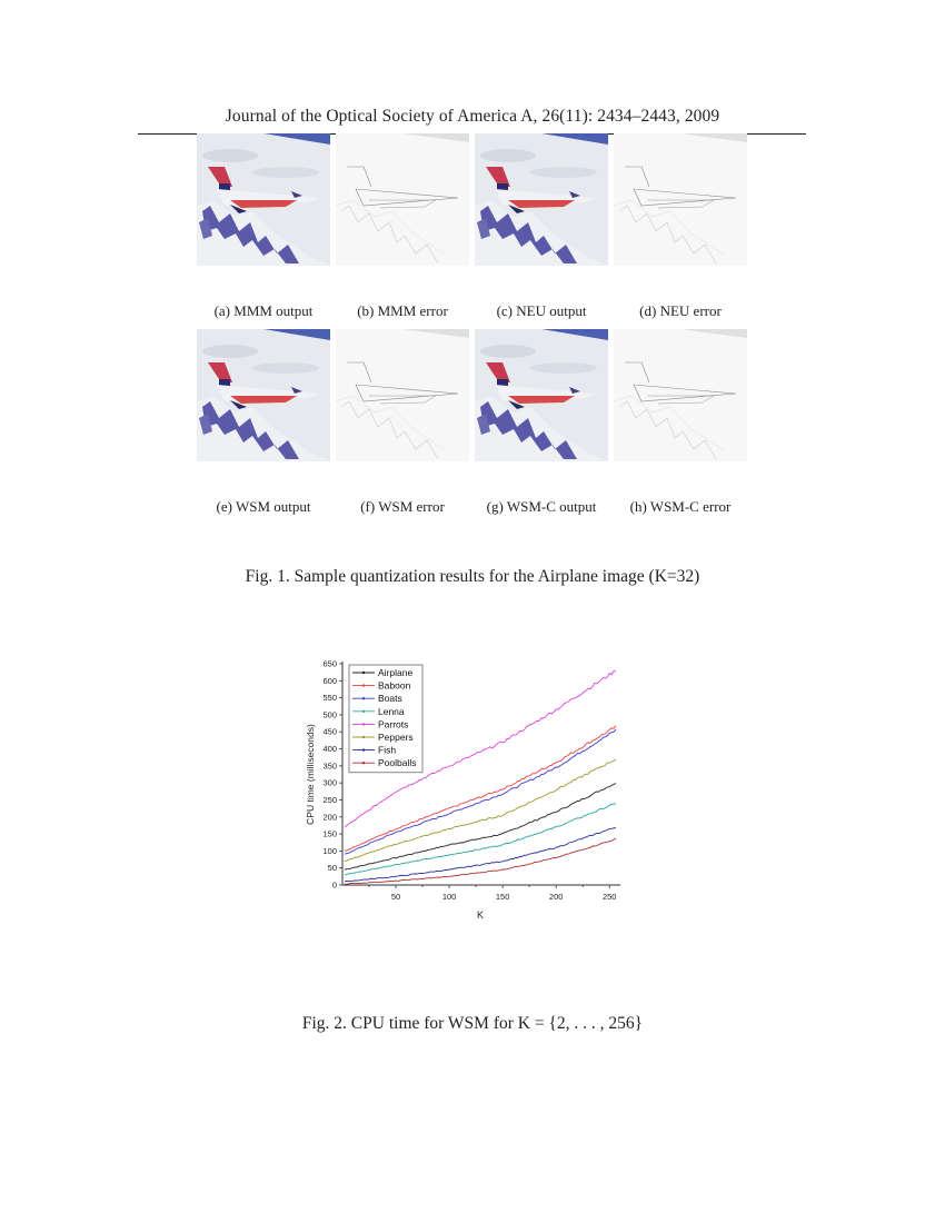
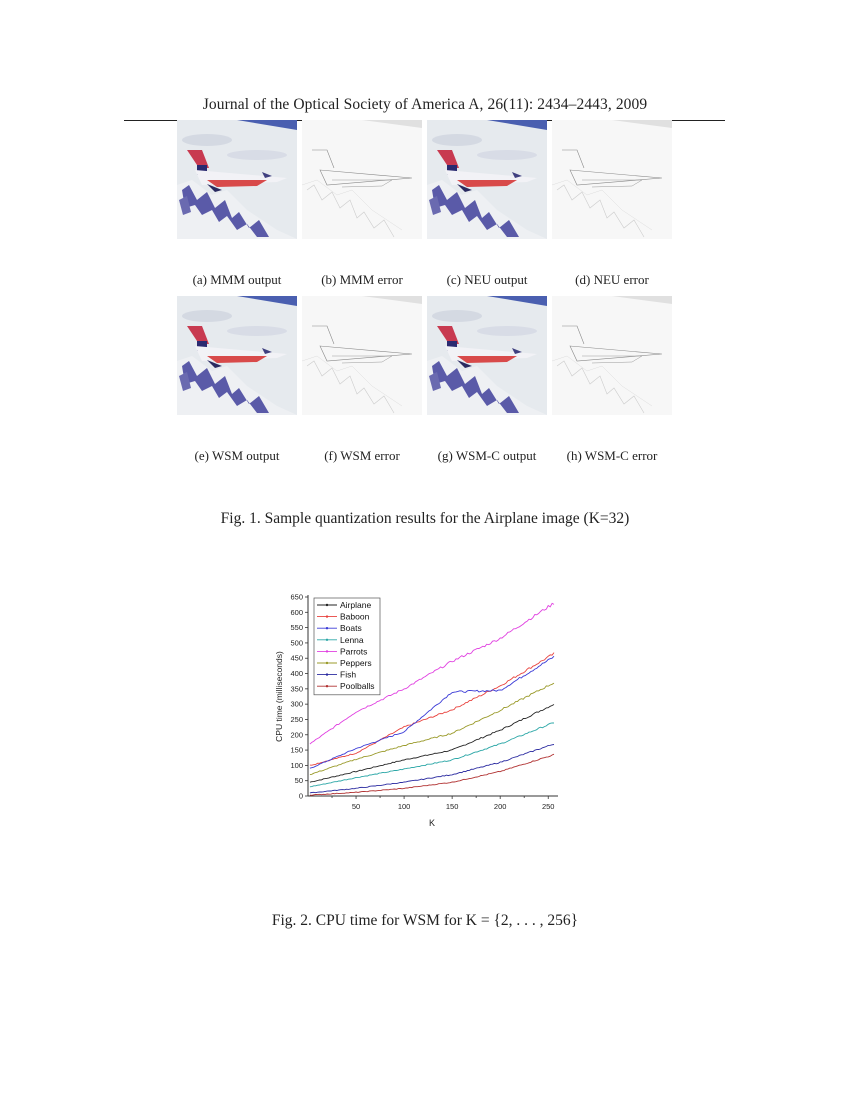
Baboon/50: 160 -> 140
Boats/150: 270 -> 340
Parrots/150: 420 -> 440
